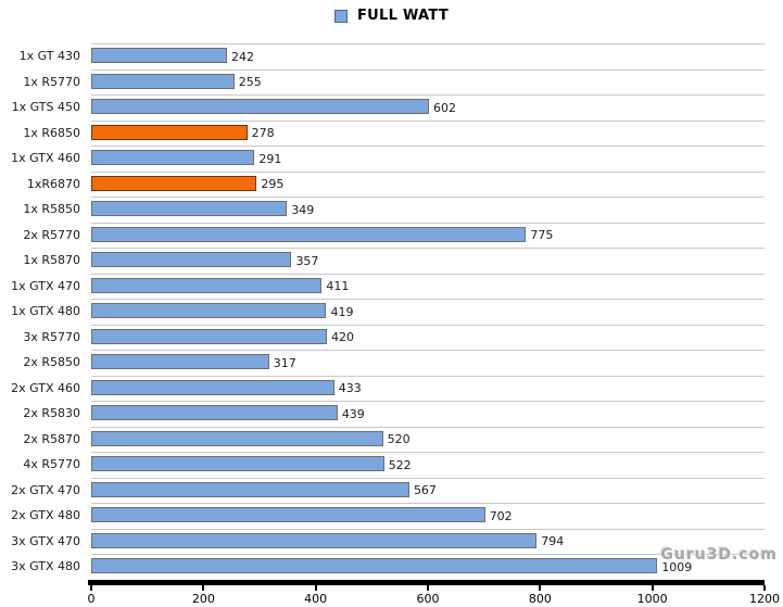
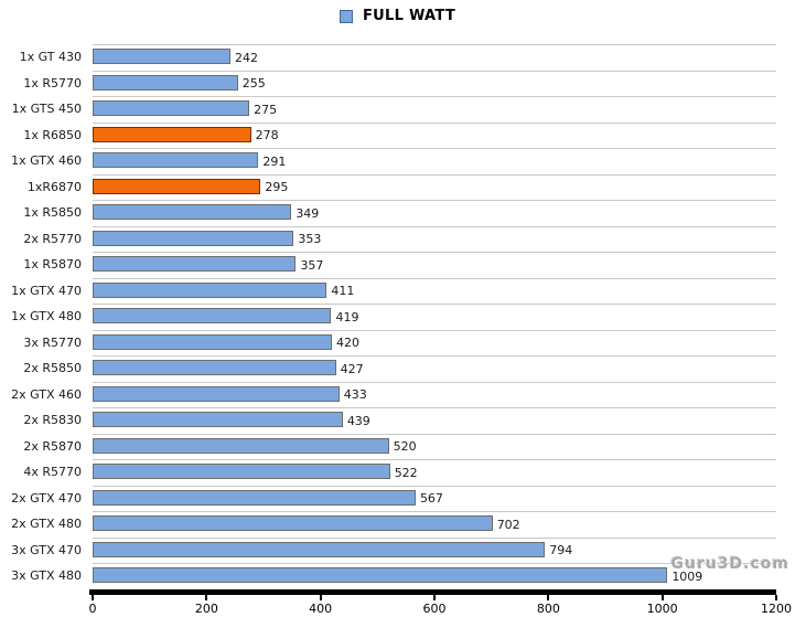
1x GTS 450: 602 -> 275
2x R5770: 775 -> 353
2x R5850: 317 -> 427
